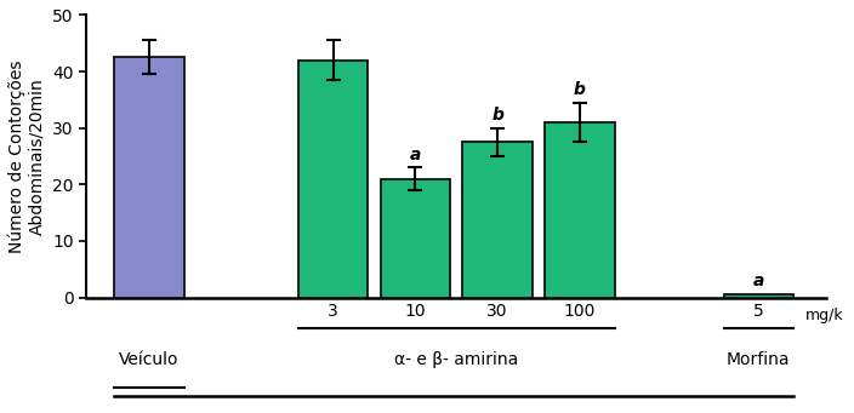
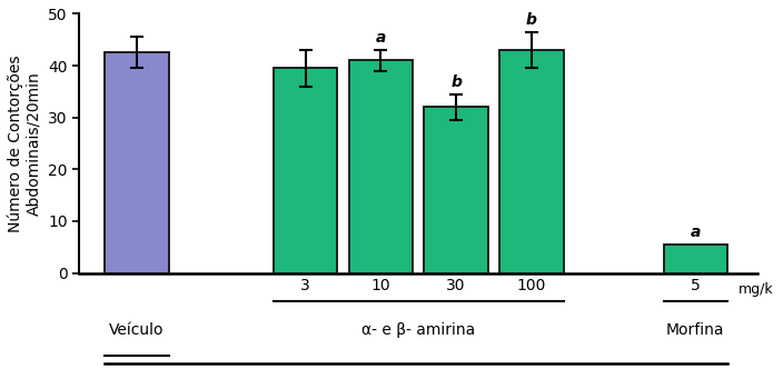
3: 42.0 -> 39.5
10: 21.0 -> 41.0
30: 27.5 -> 32.0
100: 31.0 -> 43.0
5: 0.5 -> 5.5
